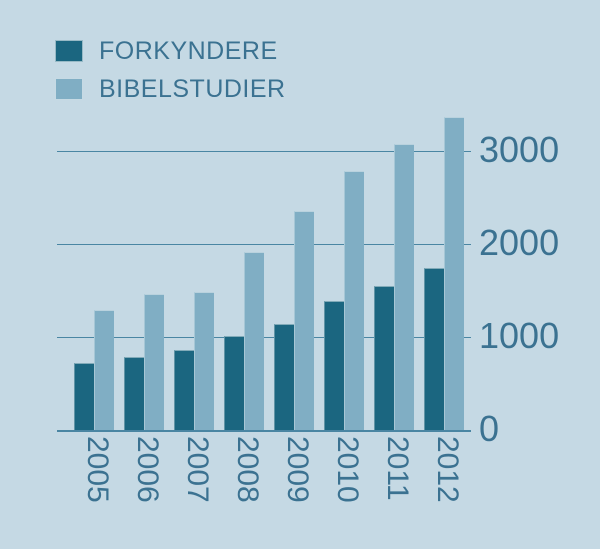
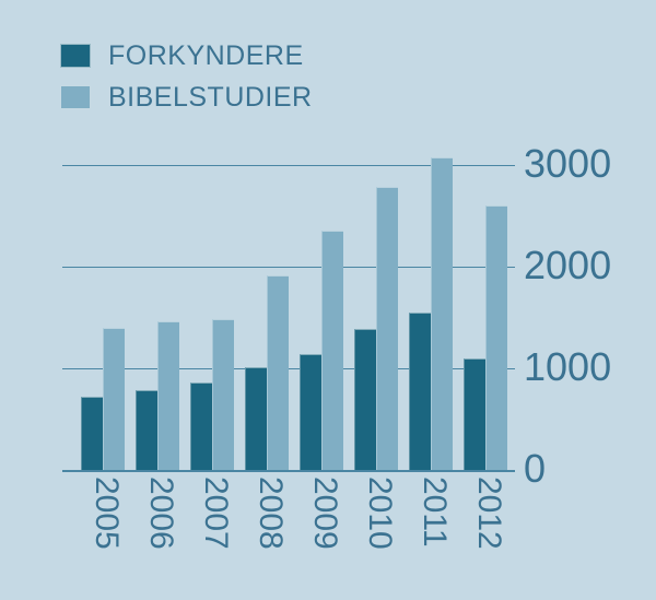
BIBELSTUDIER/2005: 1300 -> 1400
FORKYNDERE/2012: 1700 -> 1100
BIBELSTUDIER/2012: 3400 -> 2600
